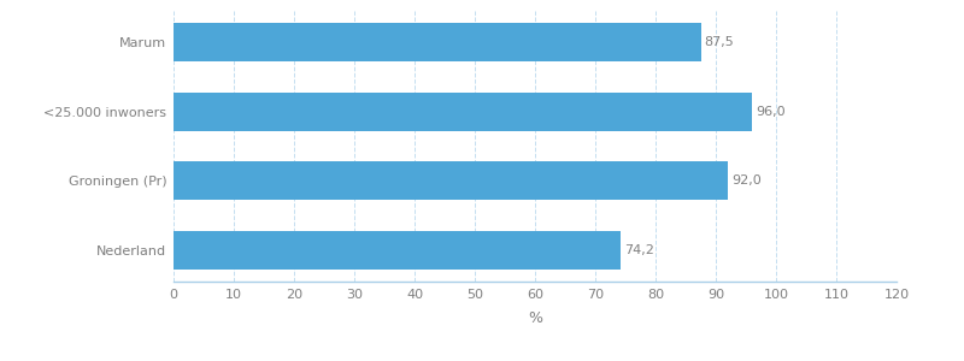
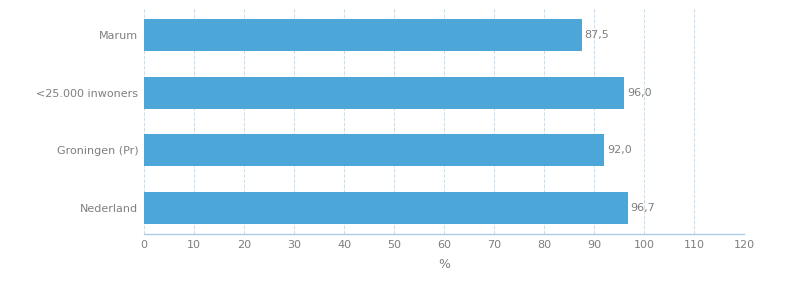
Nederland: 74,2 -> 96,7
